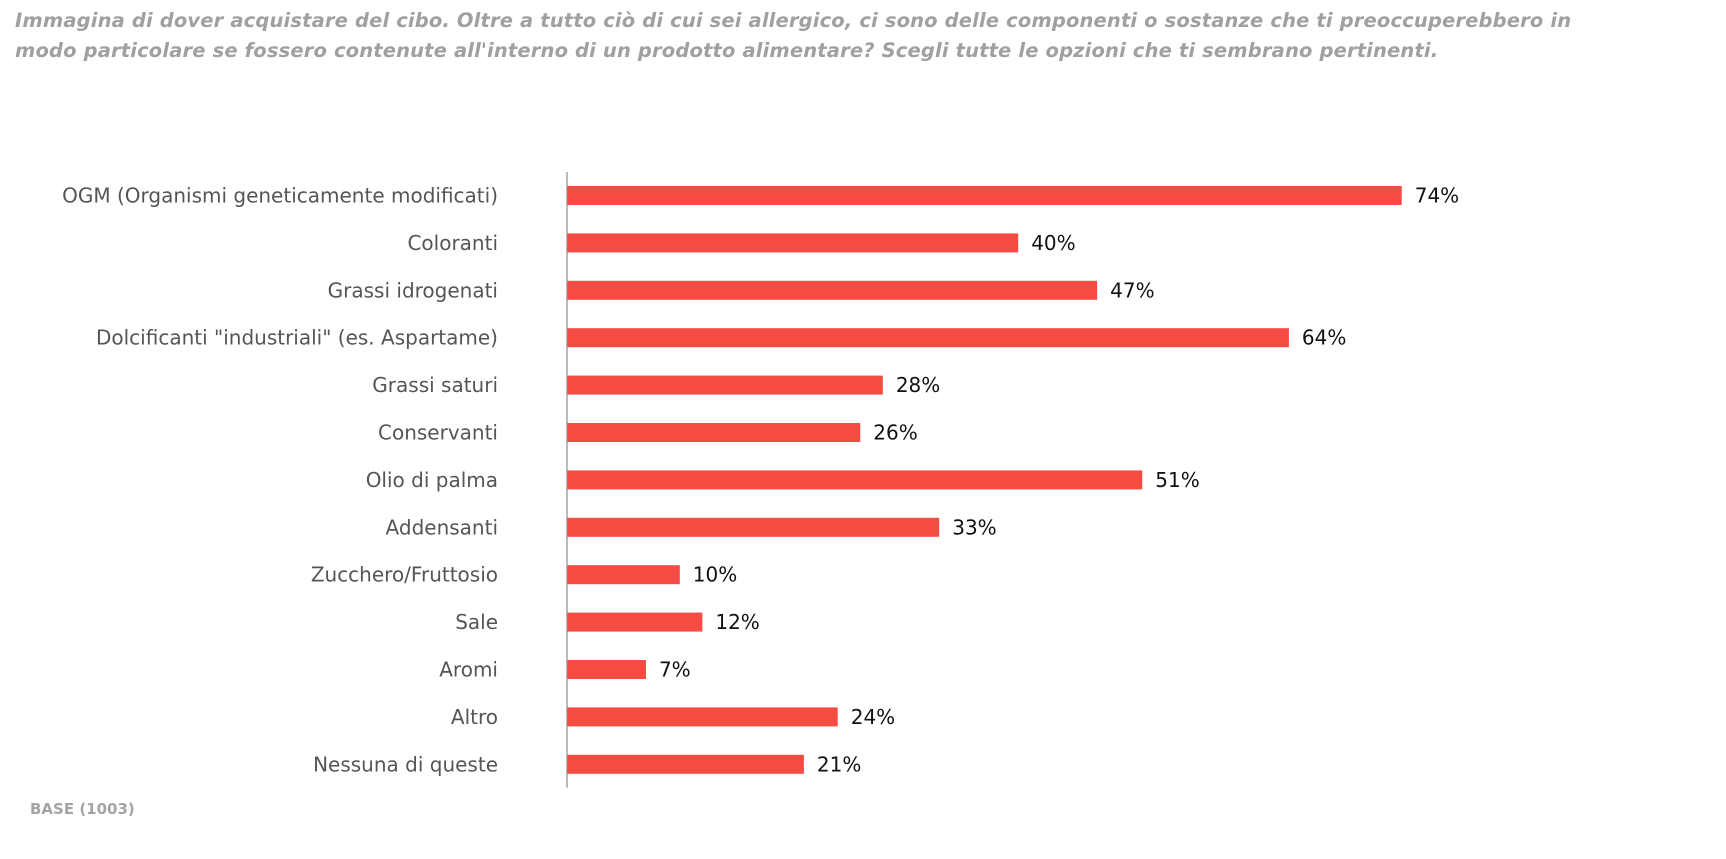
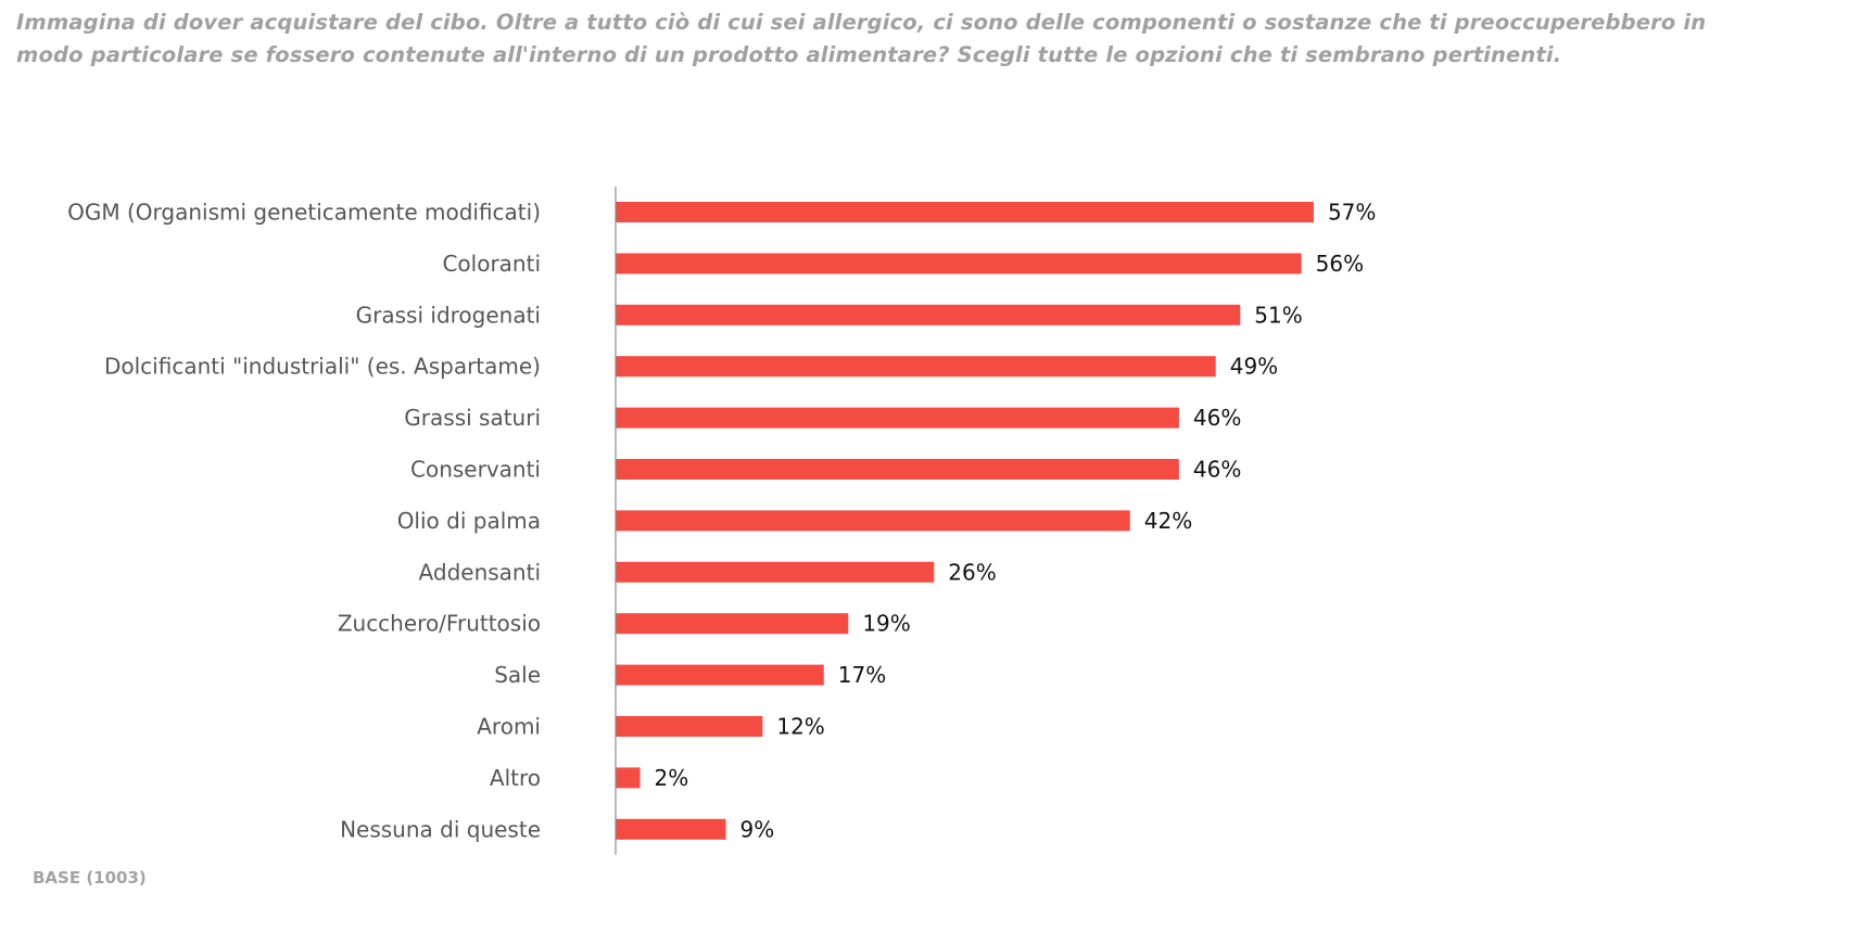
OGM (Organismi geneticamente modificati): 74% -> 57%
Coloranti: 40% -> 56%
Grassi idrogenati: 47% -> 51%
Dolcificanti "industriali" (es. Aspartame): 64% -> 49%
Grassi saturi: 28% -> 46%
Conservanti: 26% -> 46%
Olio di palma: 51% -> 42%
Addensanti: 33% -> 26%
Zucchero/Fruttosio: 10% -> 19%
Sale: 12% -> 17%
Aromi: 7% -> 12%
Altro: 24% -> 2%
Nessuna di queste: 21% -> 9%
